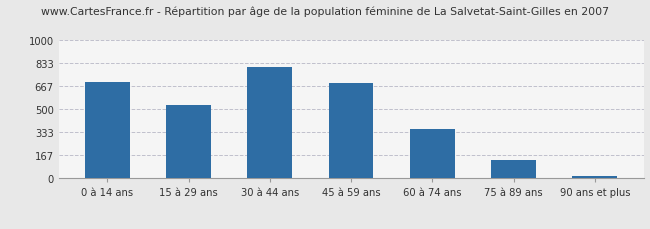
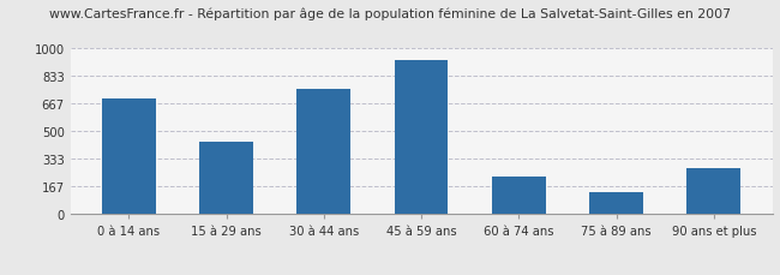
15 à 29 ans: 530 -> 440
30 à 44 ans: 810 -> 760
45 à 59 ans: 690 -> 930
60 à 74 ans: 360 -> 230
90 ans et plus: 20 -> 280
